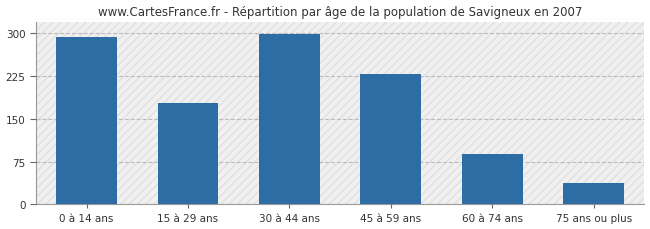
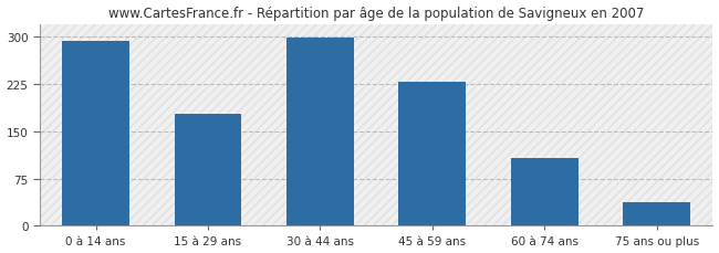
60 à 74 ans: 88 -> 107
